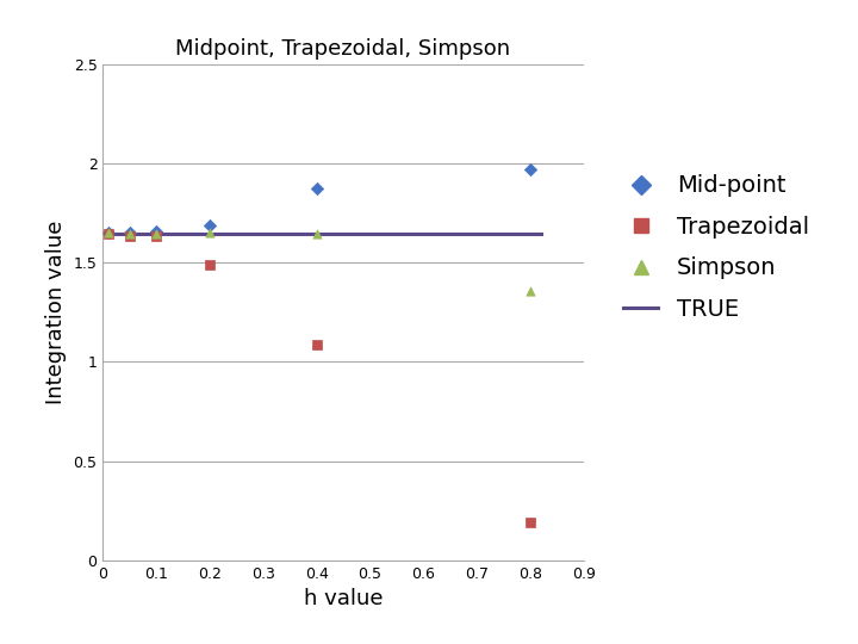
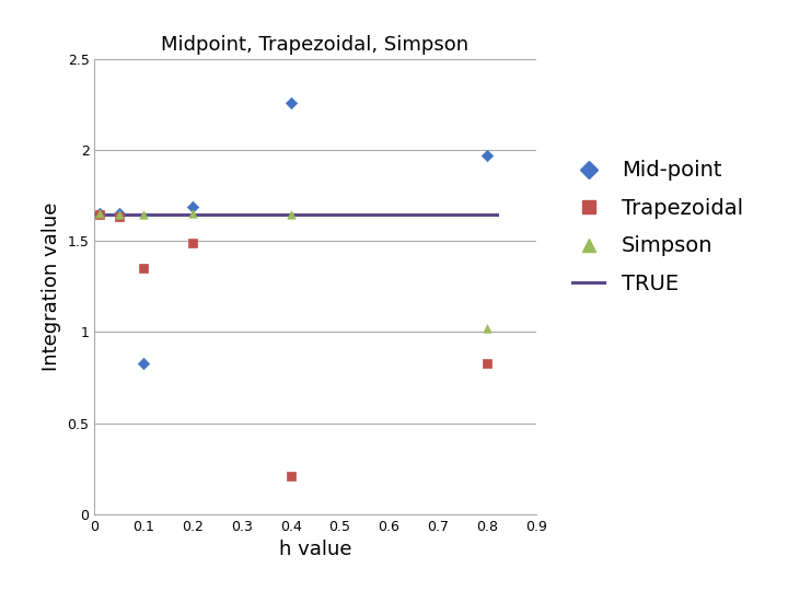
Mid-point/0.1: 1.66 -> 0.83
Trapezoidal/0.1: 1.64 -> 1.35
Mid-point/0.4: 1.88 -> 2.26
Trapezoidal/0.4: 1.09 -> 0.21
Trapezoidal/0.8: 0.19 -> 0.83
Simpson/0.8: 1.36 -> 1.02
